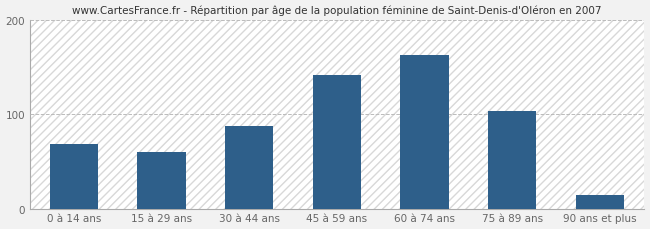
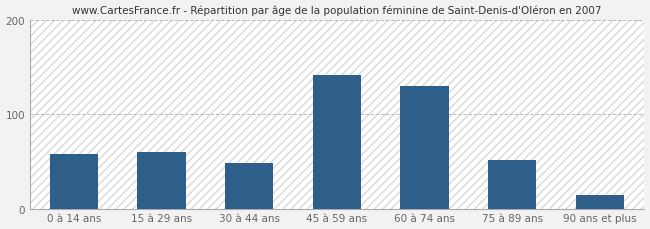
0 à 14 ans: 68 -> 58
30 à 44 ans: 88 -> 48
60 à 74 ans: 163 -> 130
75 à 89 ans: 104 -> 52
